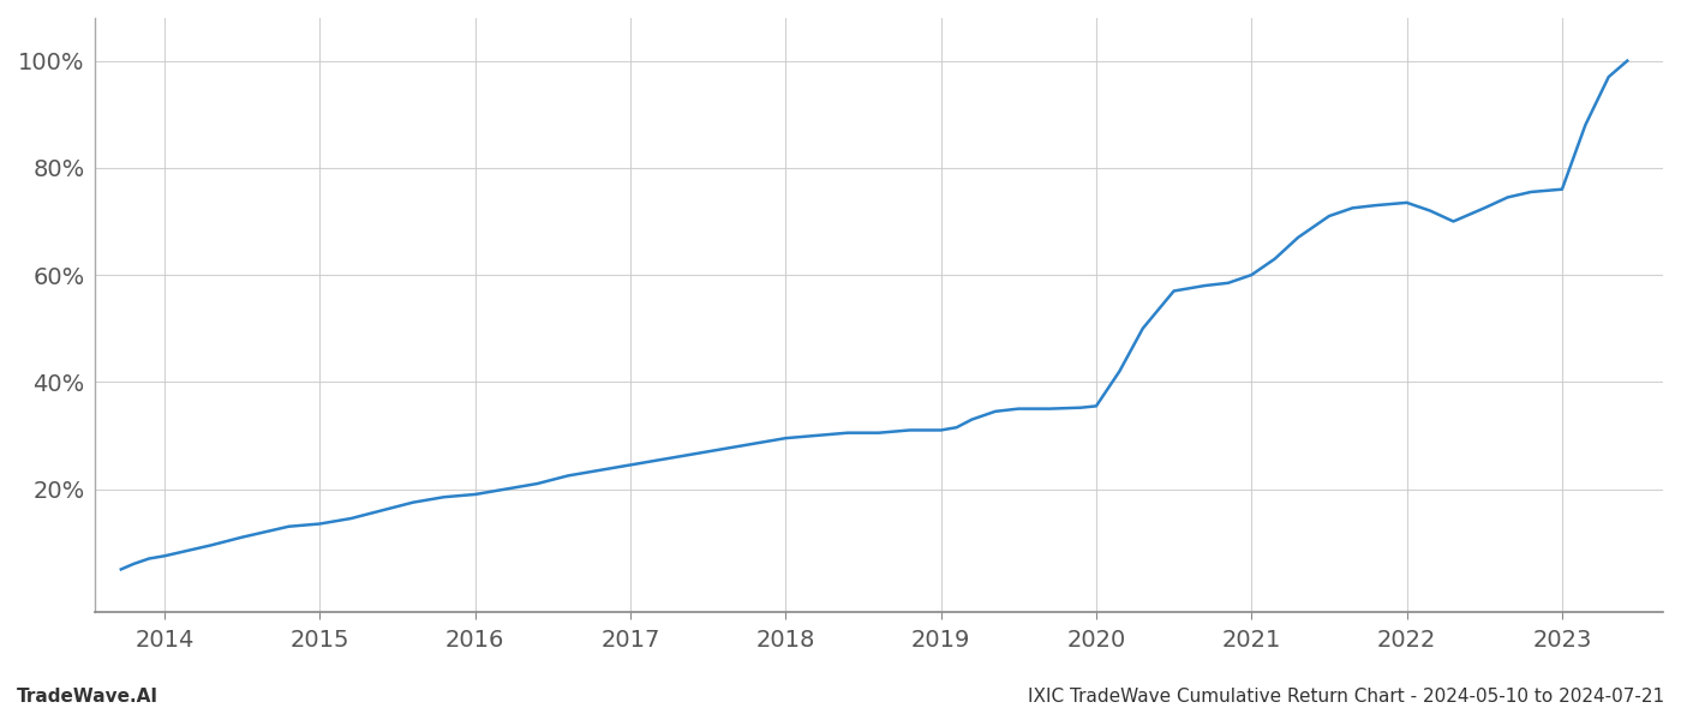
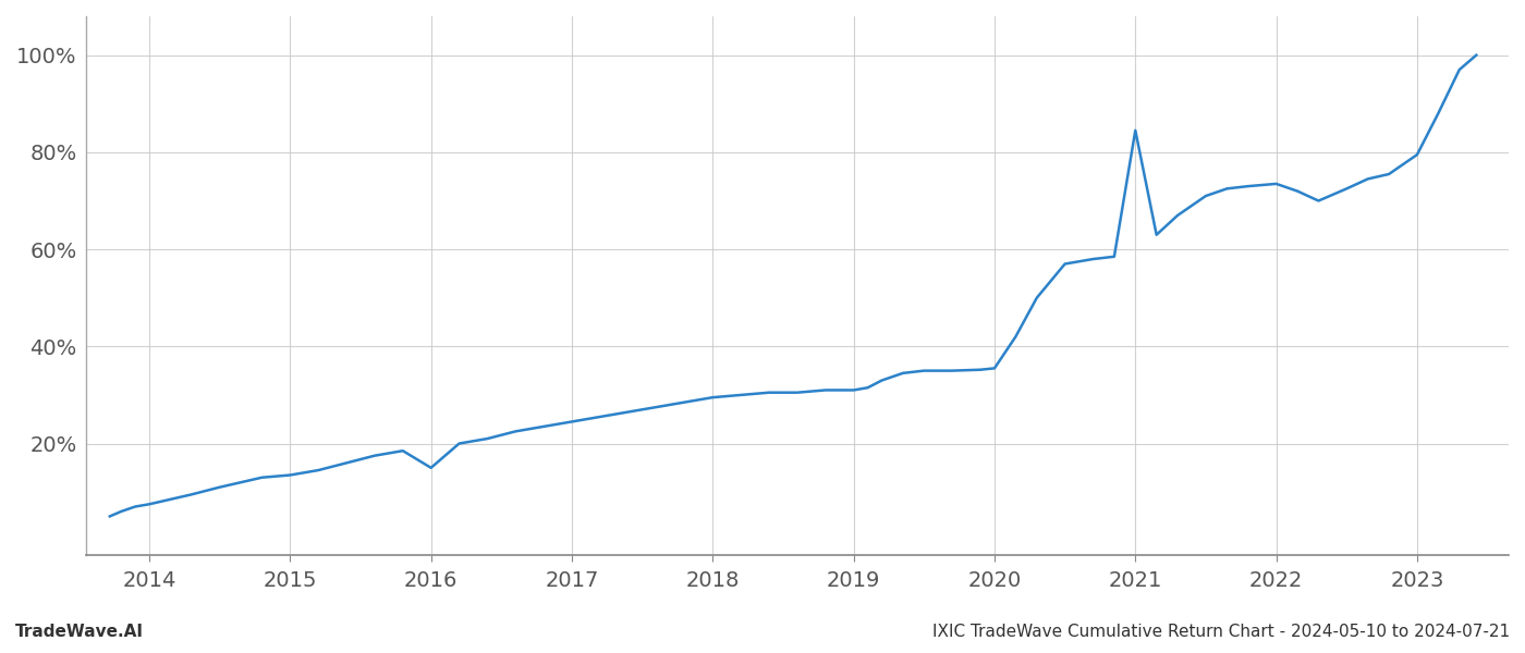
2016: 19.0% -> 15.0%
2021: 60.0% -> 84.5%
2023: 76.0% -> 79.5%
